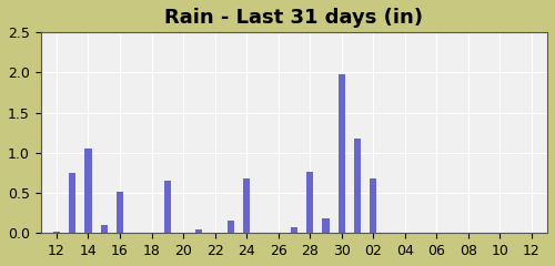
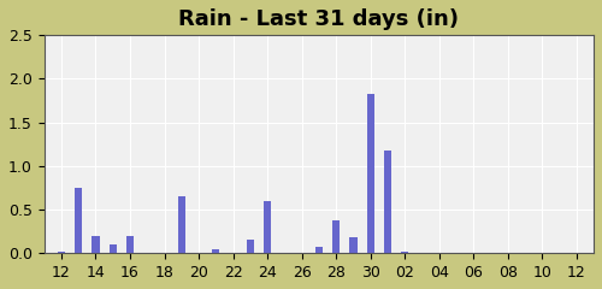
14: 1.06 -> 0.20
16: 0.52 -> 0.20
24: 0.68 -> 0.60
28: 0.76 -> 0.38
30: 1.98 -> 1.83
02: 0.68 -> 0.02
